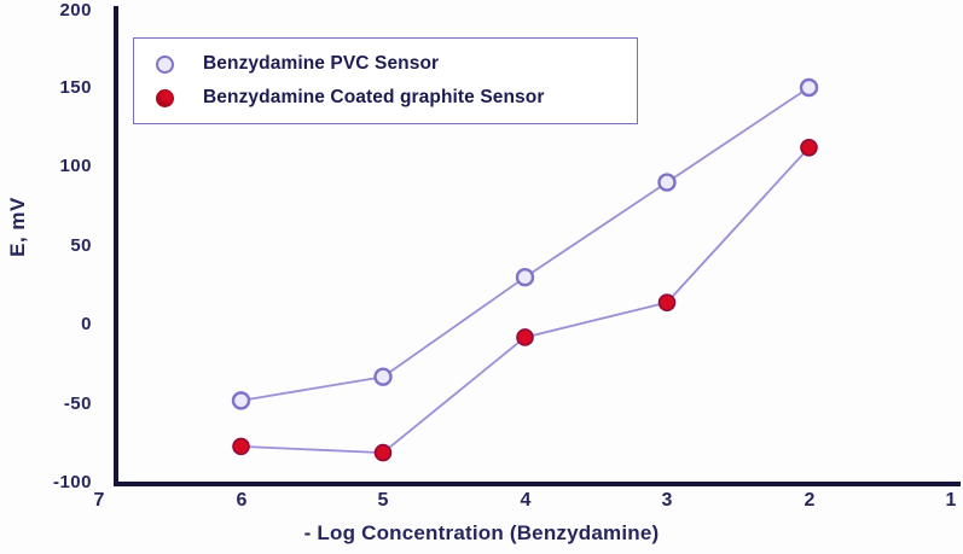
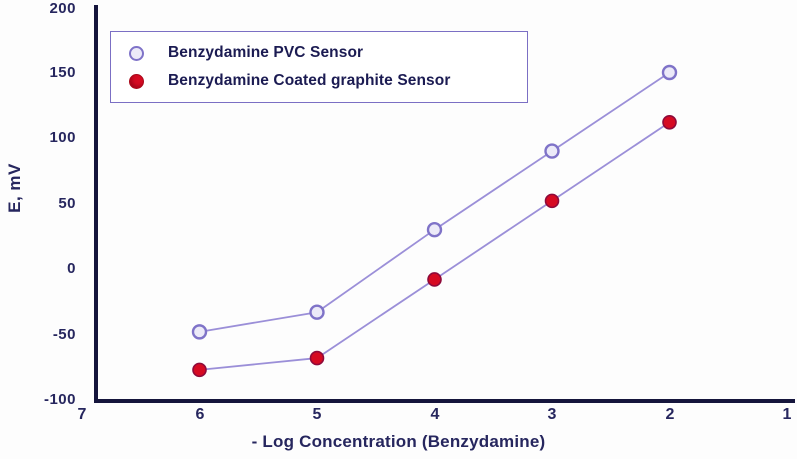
Benzydamine Coated graphite Sensor/5: -81 -> -68
Benzydamine Coated graphite Sensor/3: 14 -> 52
